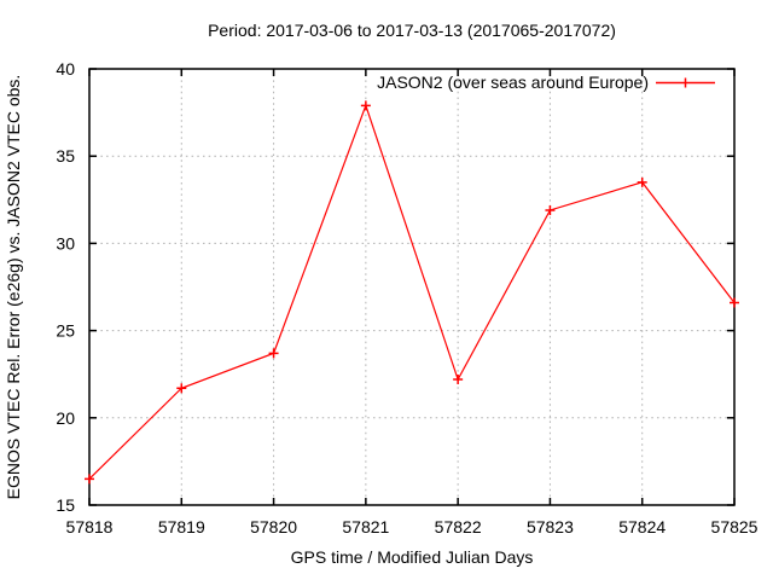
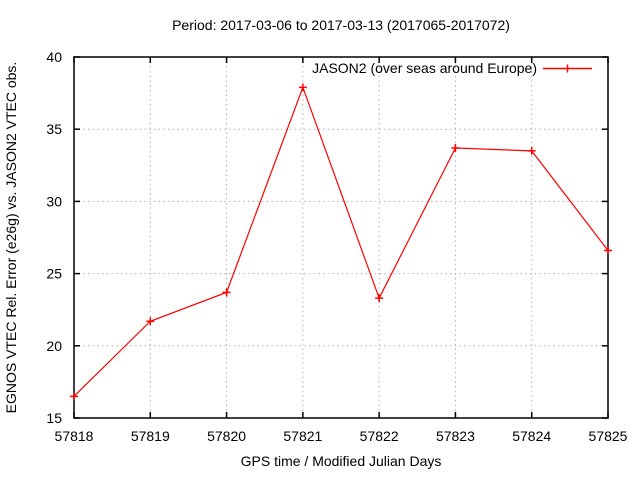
57822: 22.2 -> 23.3
57823: 31.9 -> 33.7
